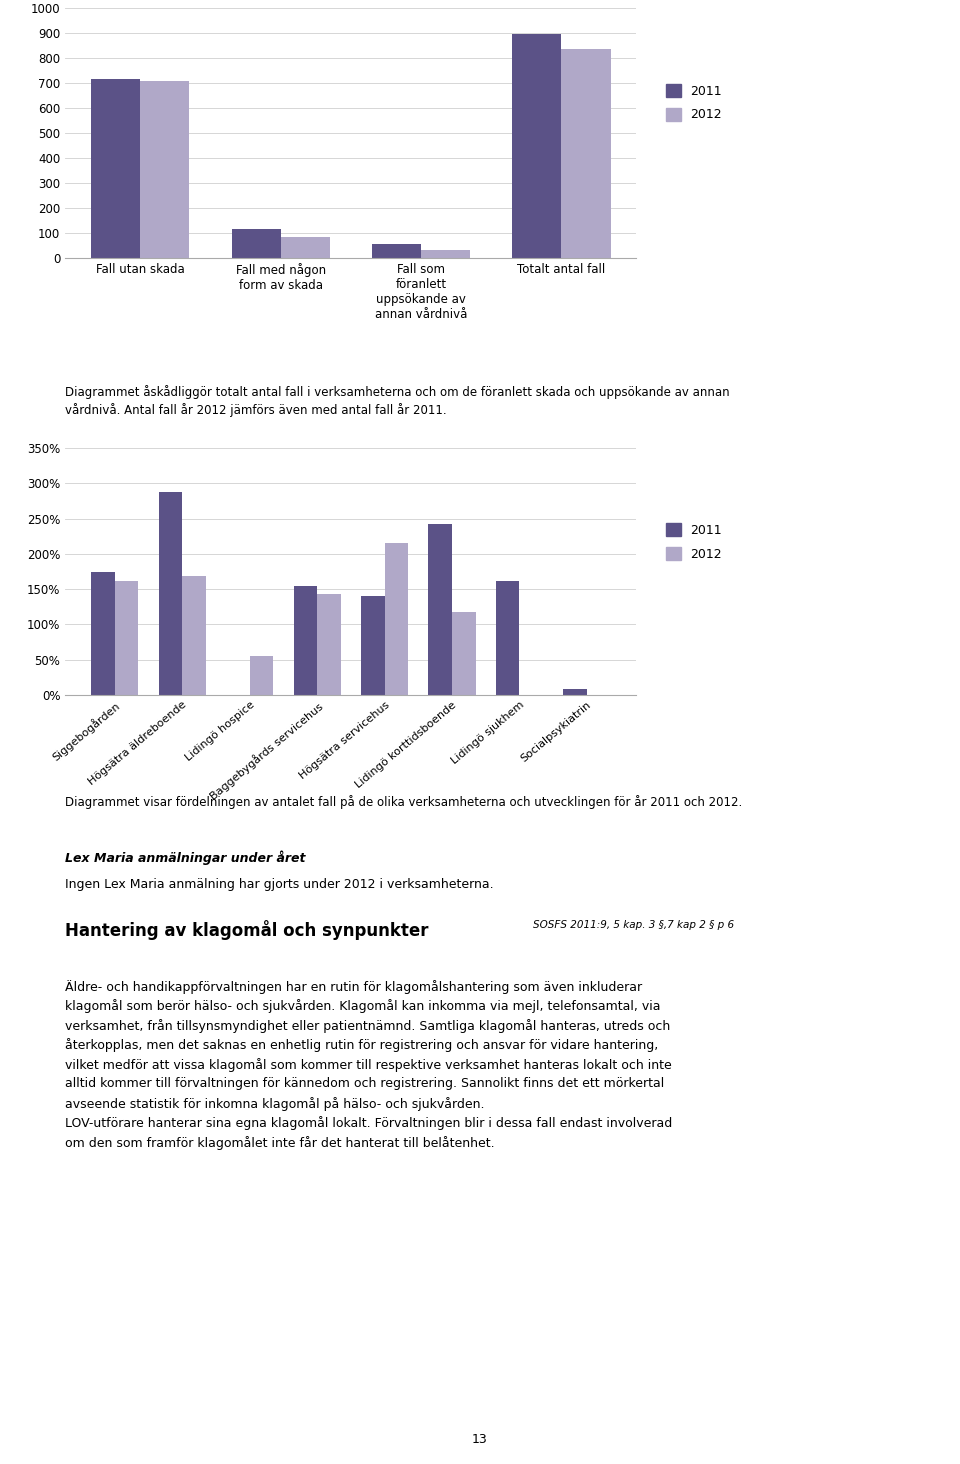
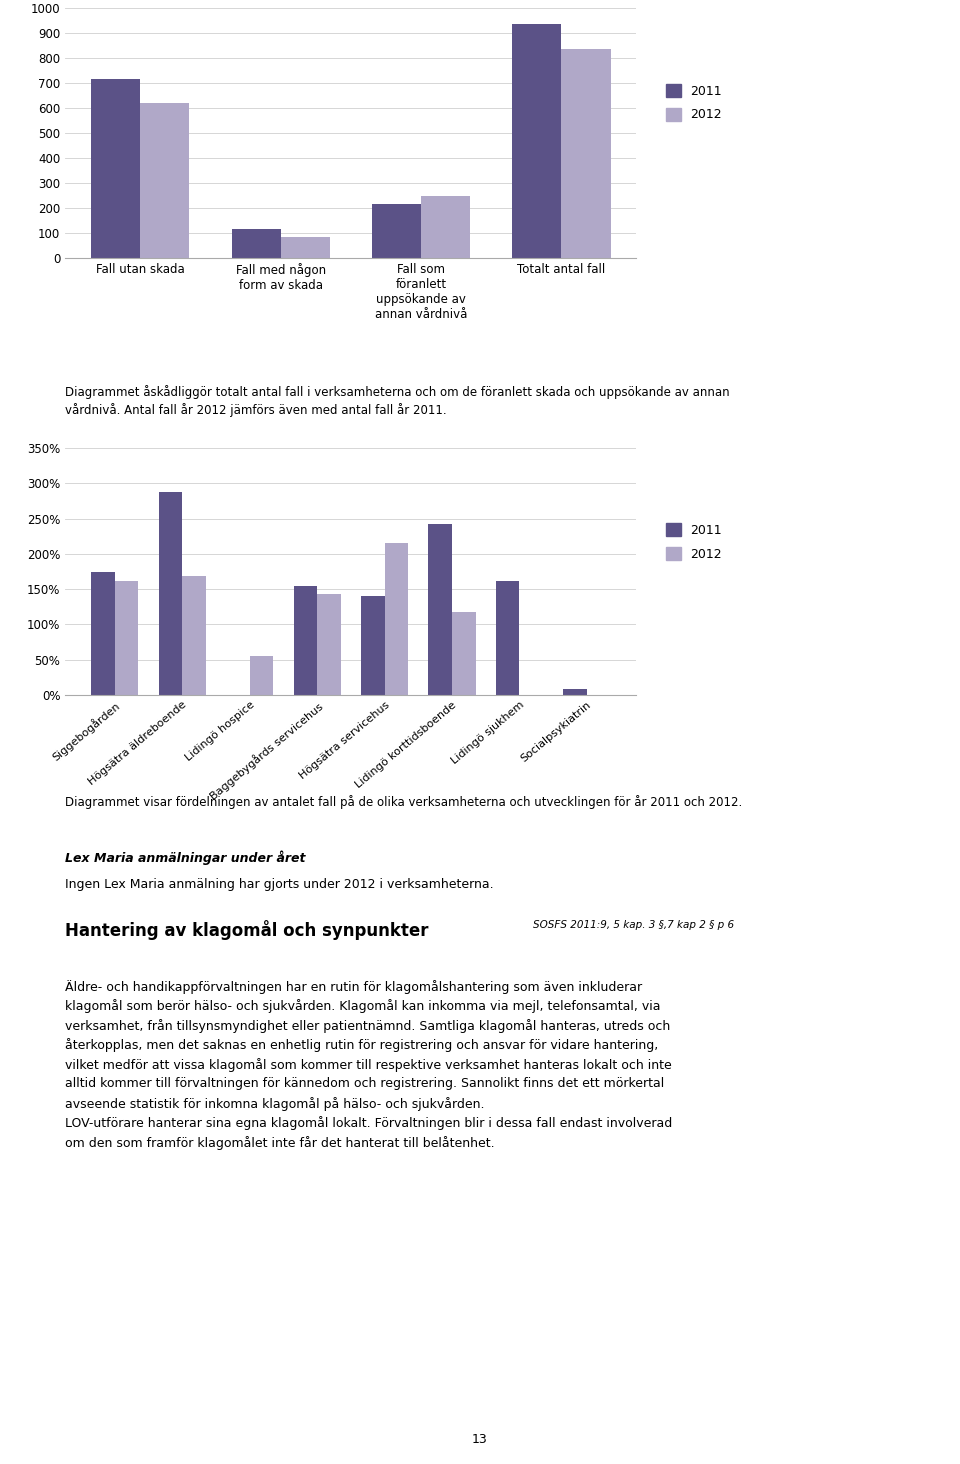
2012/Fall utan skada: 710 -> 620
2011/Fall som föranlett uppsökande av annan vårdnivå: 57 -> 215
2012/Fall som föranlett uppsökande av annan vårdnivå: 32 -> 250
2011/Totalt antal fall: 895 -> 935
